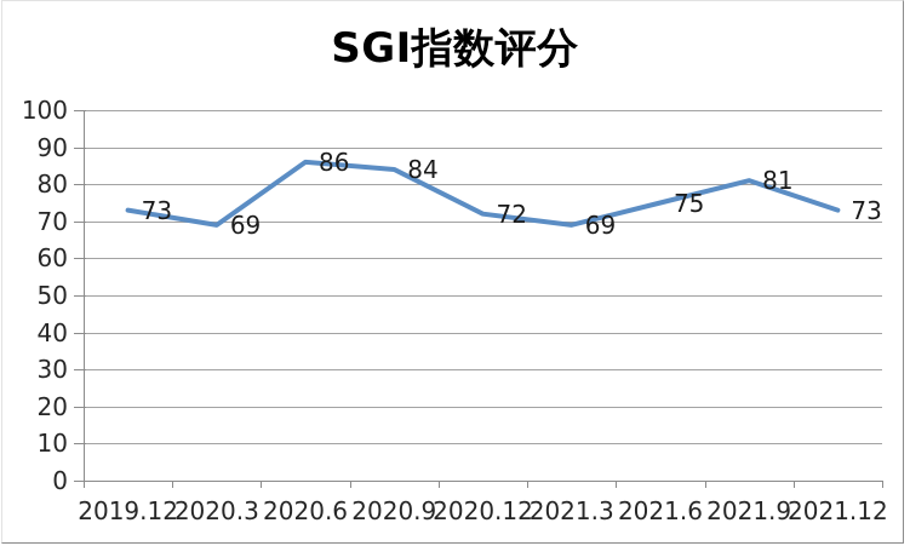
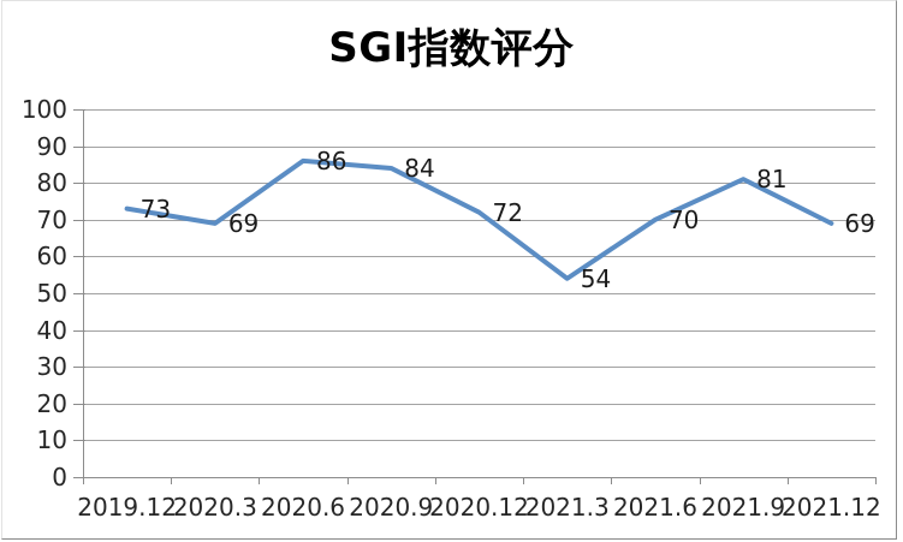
2021.3: 69 -> 54
2021.6: 75 -> 70
2021.12: 73 -> 69
